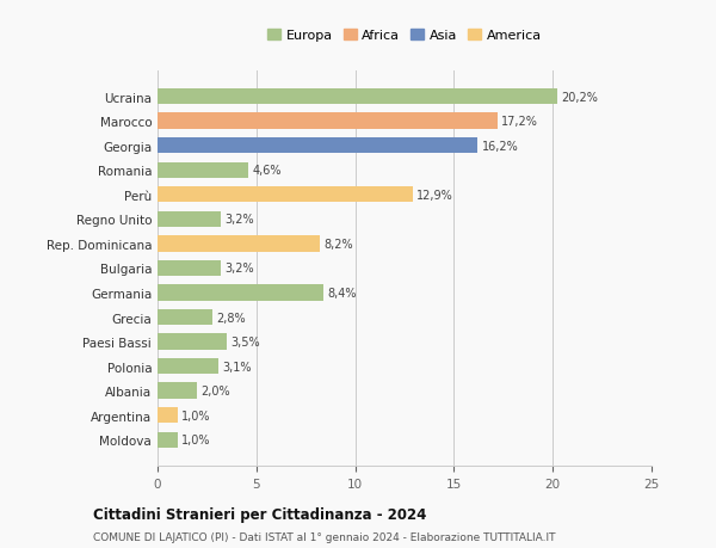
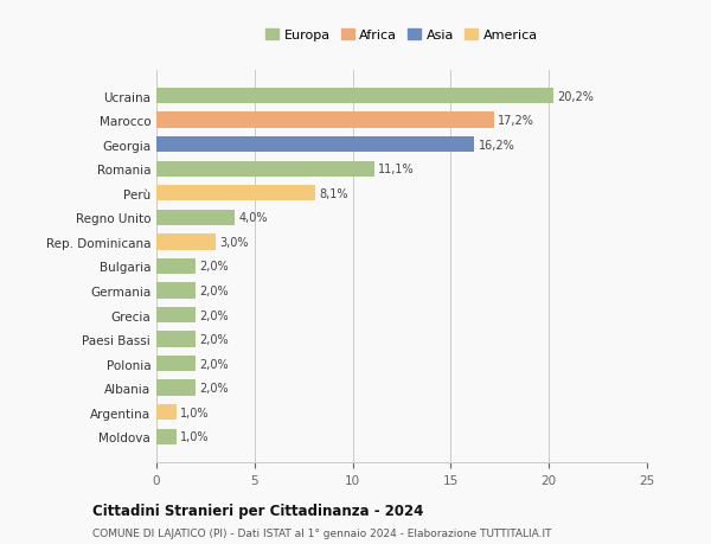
Romania: 4,6% -> 11,1%
Perù: 12,9% -> 8,1%
Regno Unito: 3,2% -> 4,0%
Rep. Dominicana: 8,2% -> 3,0%
Bulgaria: 3,2% -> 2,0%
Germania: 8,4% -> 2,0%
Grecia: 2,8% -> 2,0%
Paesi Bassi: 3,5% -> 2,0%
Polonia: 3,1% -> 2,0%
